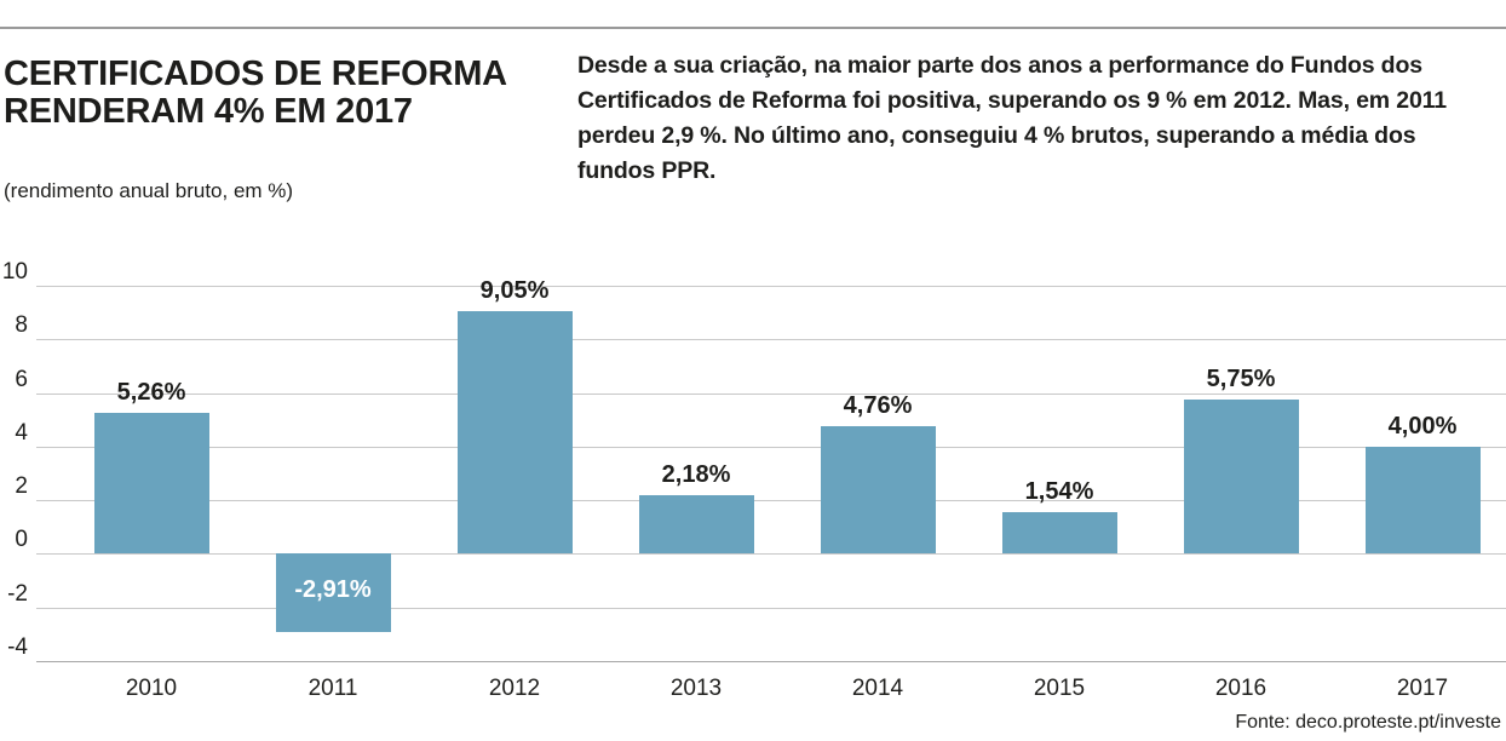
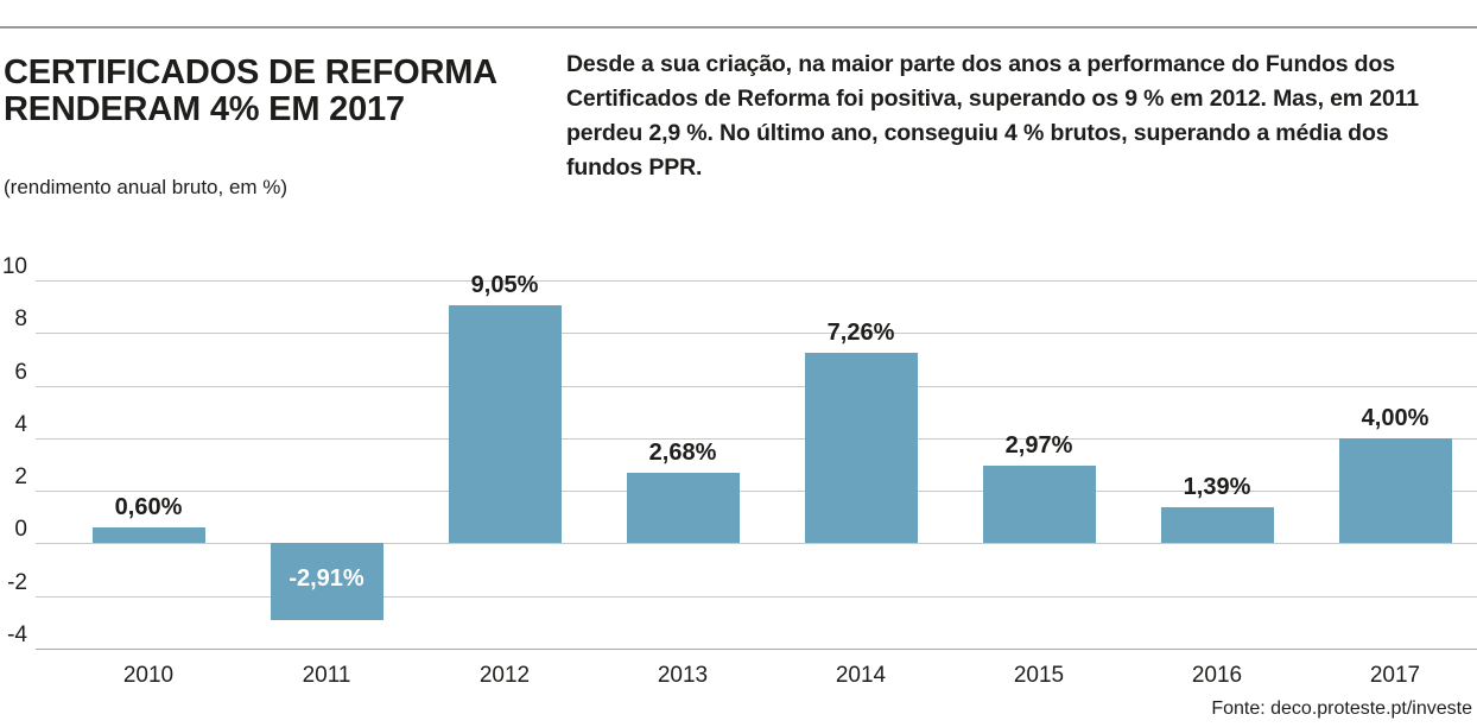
2010: 5,26% -> 0,60%
2013: 2,18% -> 2,68%
2014: 4,76% -> 7,26%
2015: 1,54% -> 2,97%
2016: 5,75% -> 1,39%
